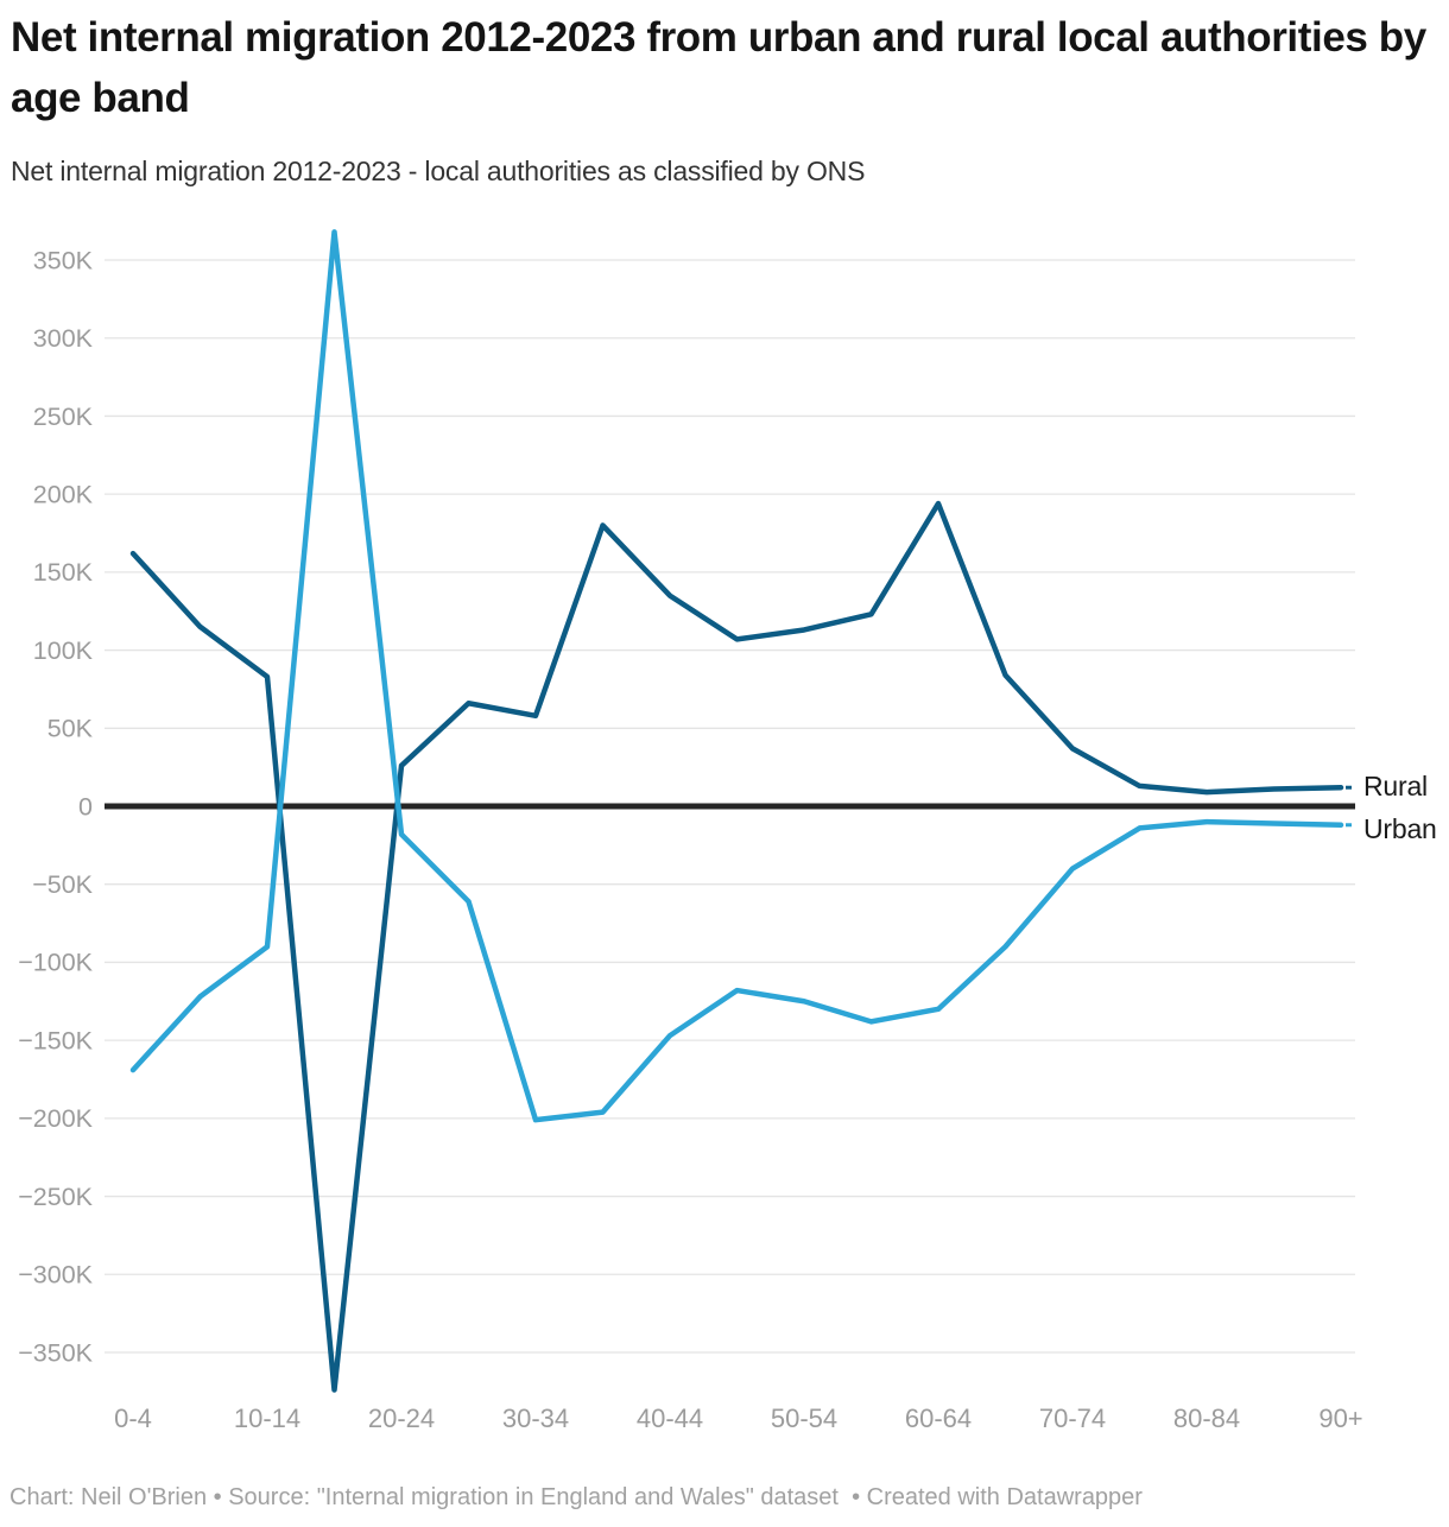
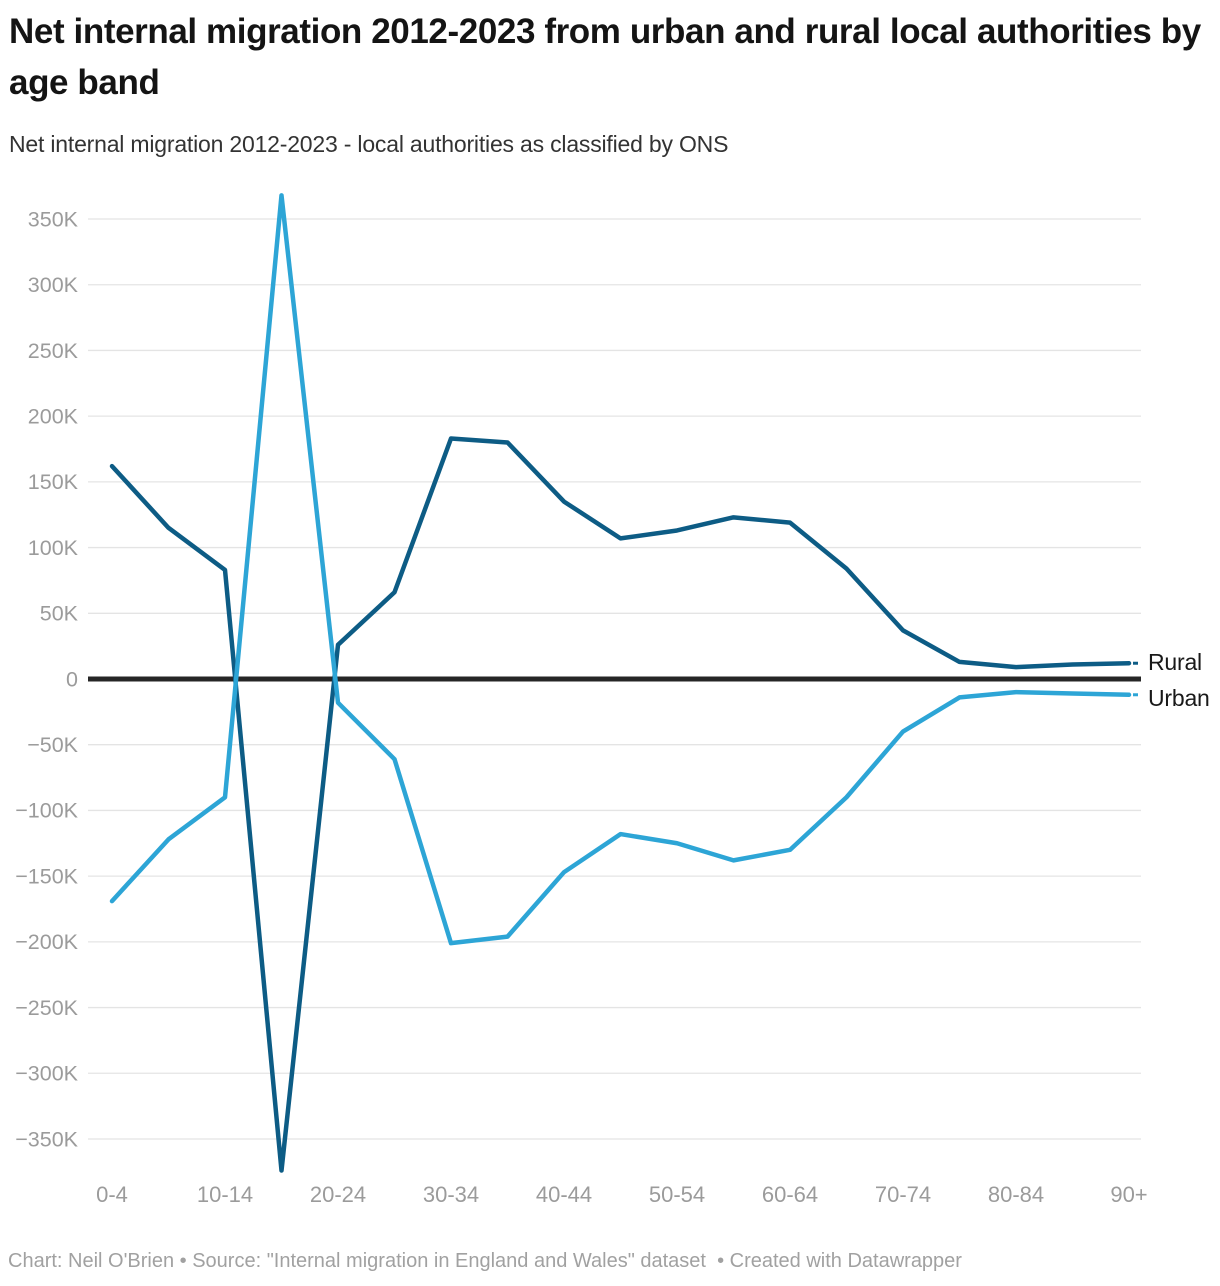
Rural/30-34: 58K -> 183K
Rural/60-64: 194K -> 119K
